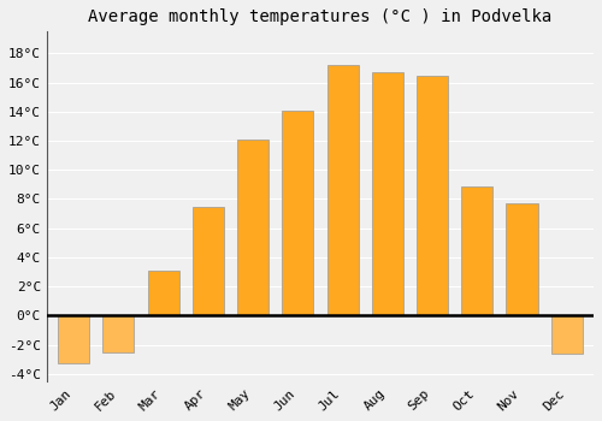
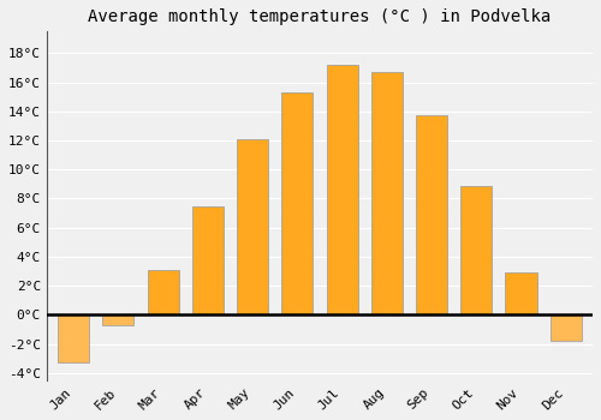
Feb: -2.5°C -> -0.7°C
Jun: 14.1°C -> 15.3°C
Sep: 16.5°C -> 13.7°C
Nov: 7.7°C -> 2.9°C
Dec: -2.6°C -> -1.8°C
